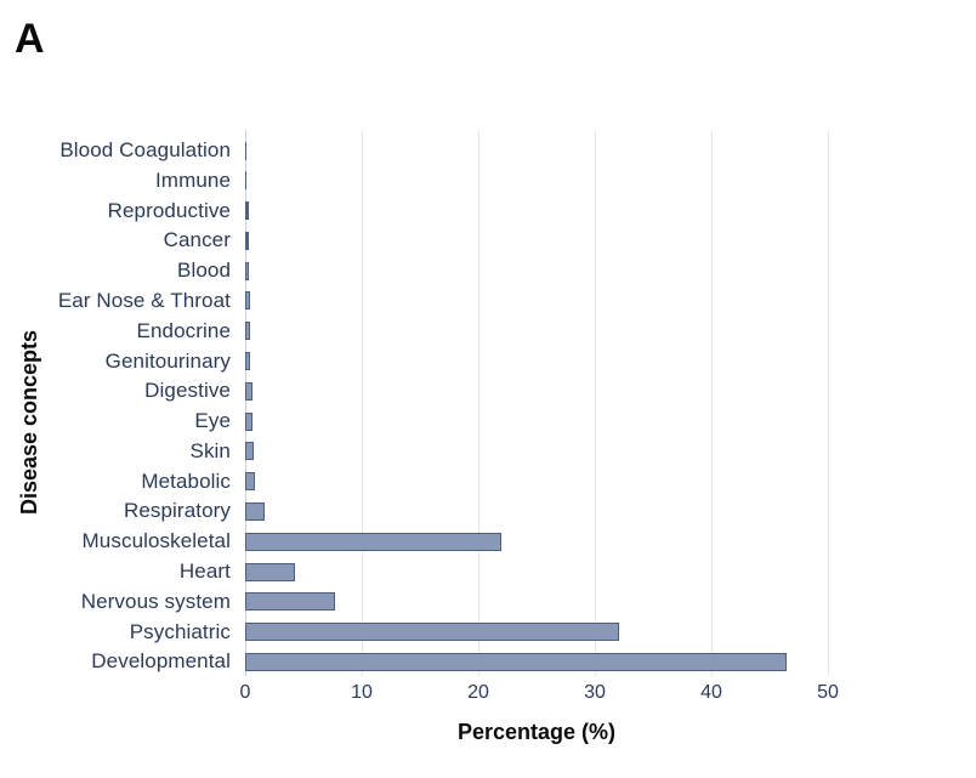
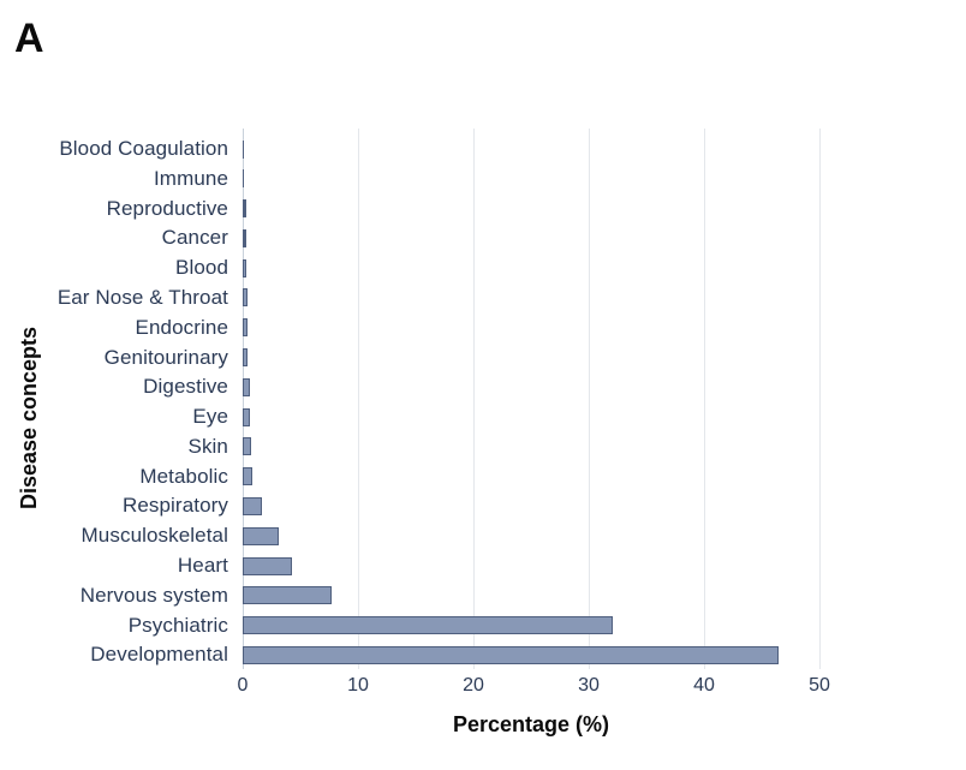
Musculoskeletal: 22 -> 3
